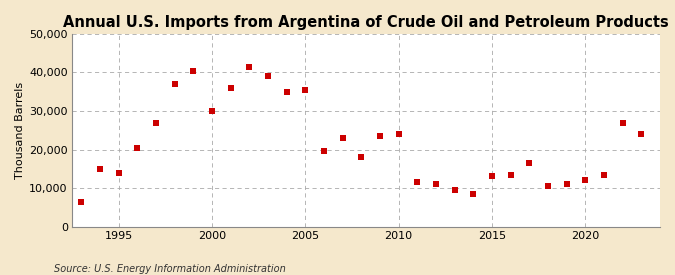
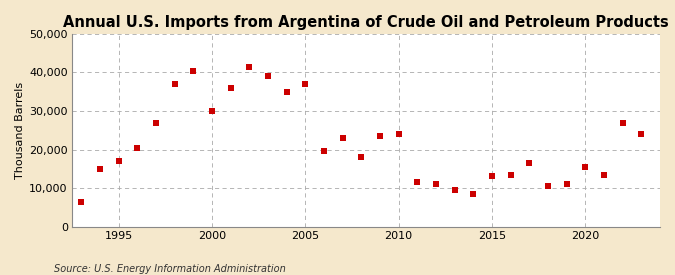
1995: 14,000 -> 17,000
2005: 35,500 -> 37,000
2020: 12,000 -> 15,500
